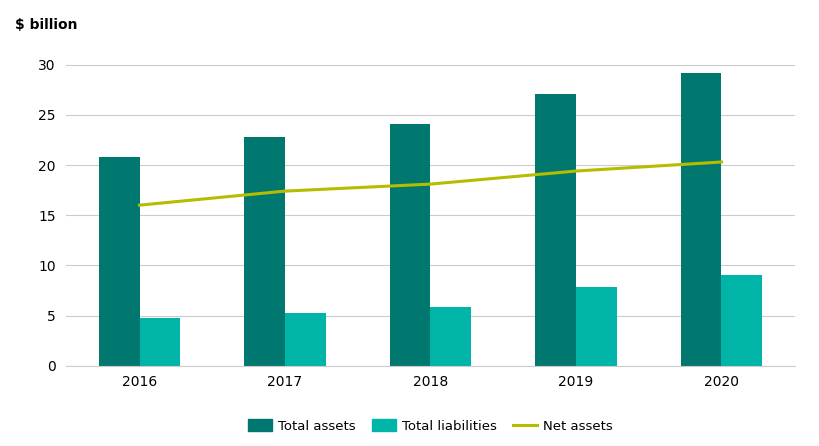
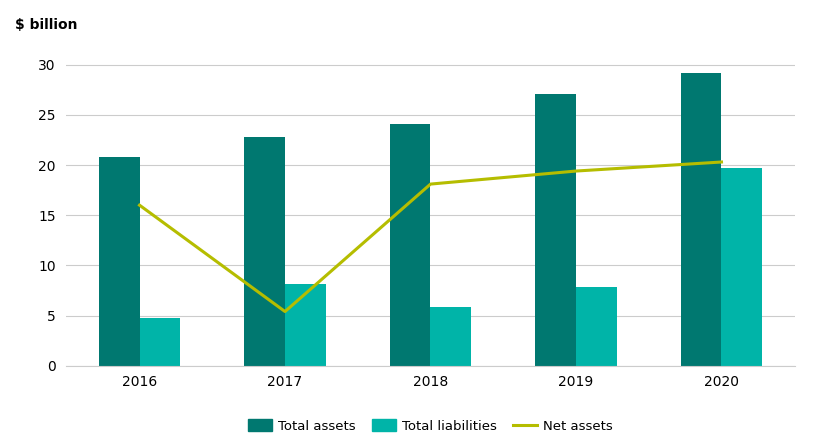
Net assets/2017: 17.4 -> 5.4
Total liabilities/2017: 5.3 -> 8.1
Total liabilities/2020: 9.0 -> 19.7
